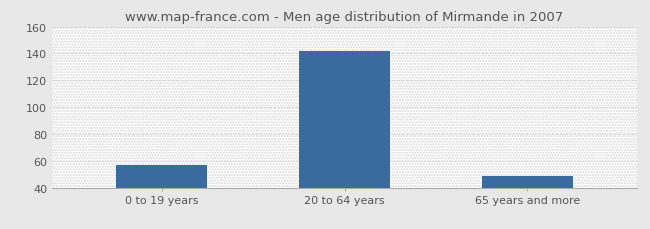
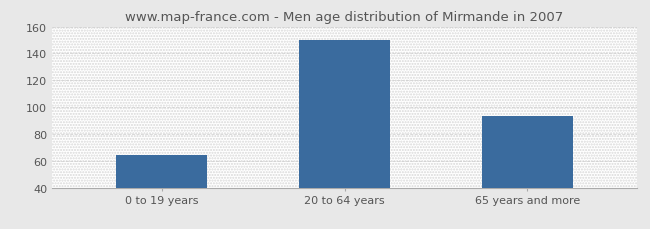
0 to 19 years: 57 -> 64
20 to 64 years: 142 -> 150
65 years and more: 49 -> 93
